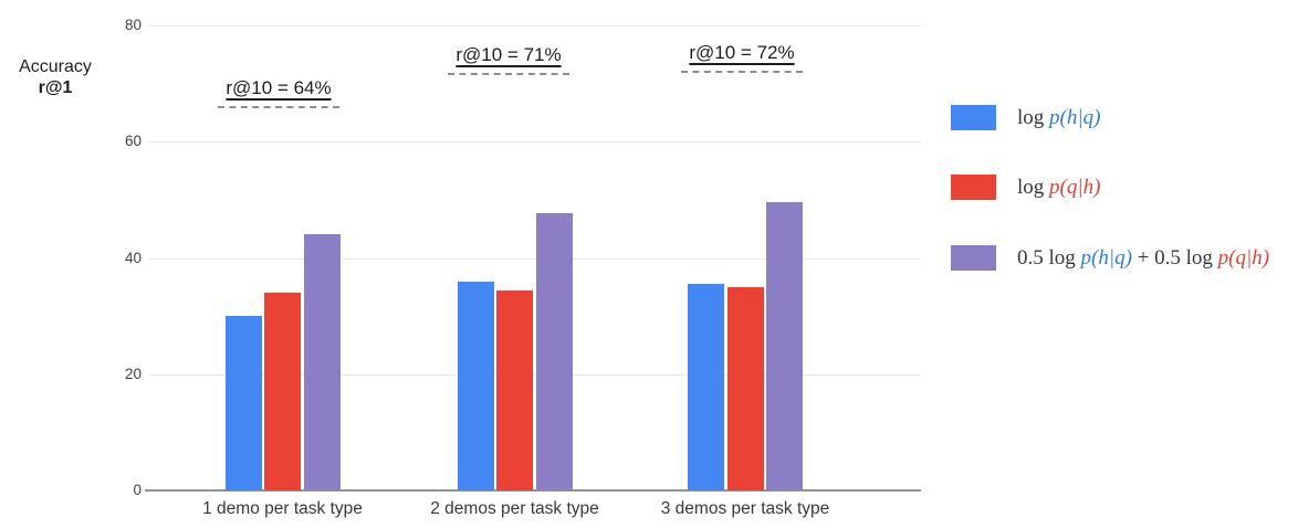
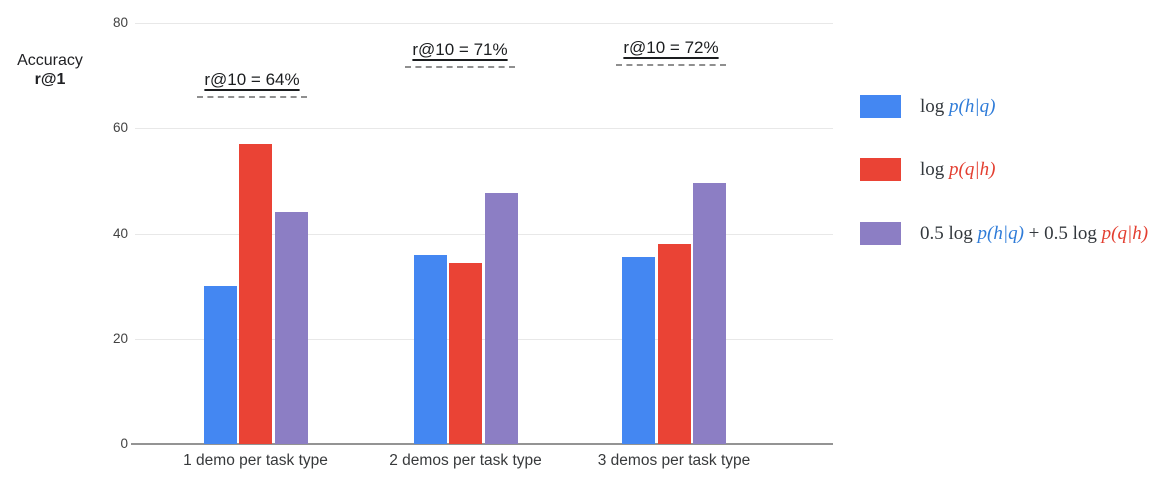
log p(q|h)/1 demo per task type: 34 -> 57
log p(q|h)/3 demos per task type: 35 -> 38
